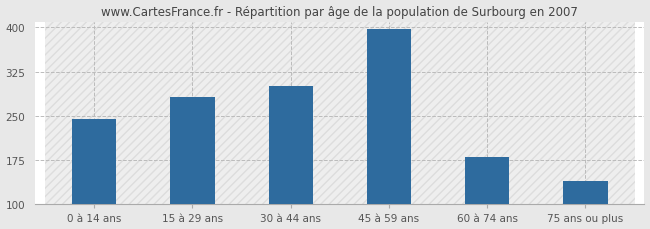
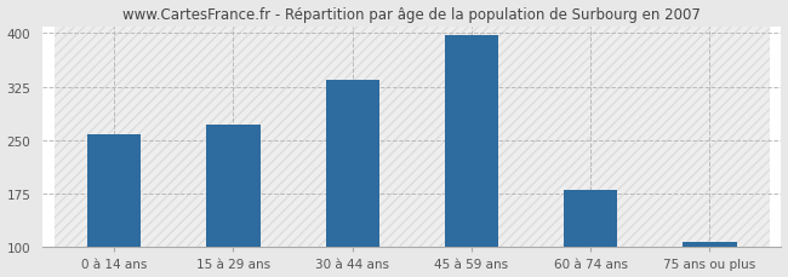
0 à 14 ans: 244 -> 258
15 à 29 ans: 282 -> 272
30 à 44 ans: 300 -> 335
75 ans ou plus: 140 -> 108
